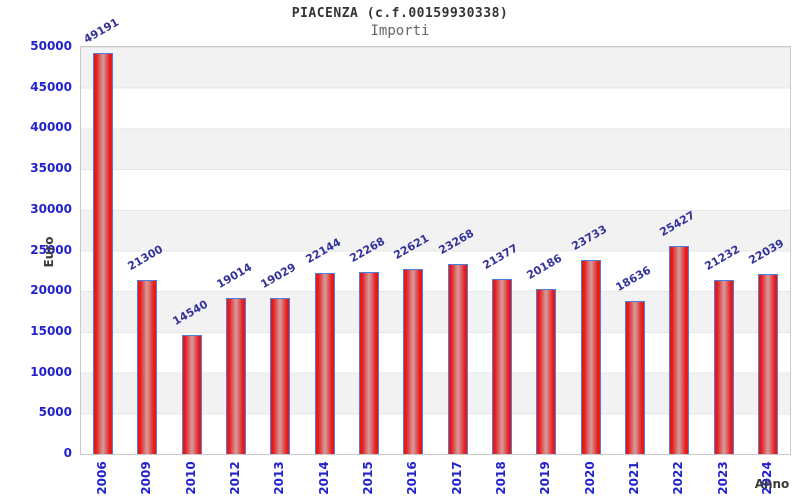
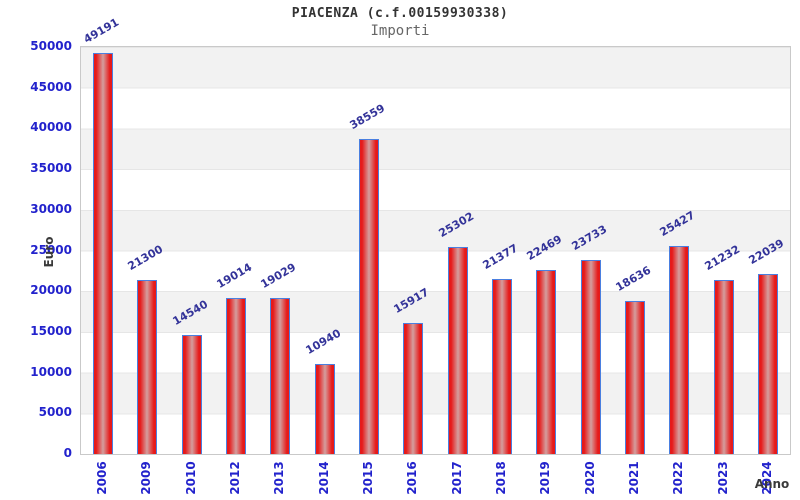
2014: 22144 -> 10940
2015: 22268 -> 38559
2016: 22621 -> 15917
2017: 23268 -> 25302
2019: 20186 -> 22469
